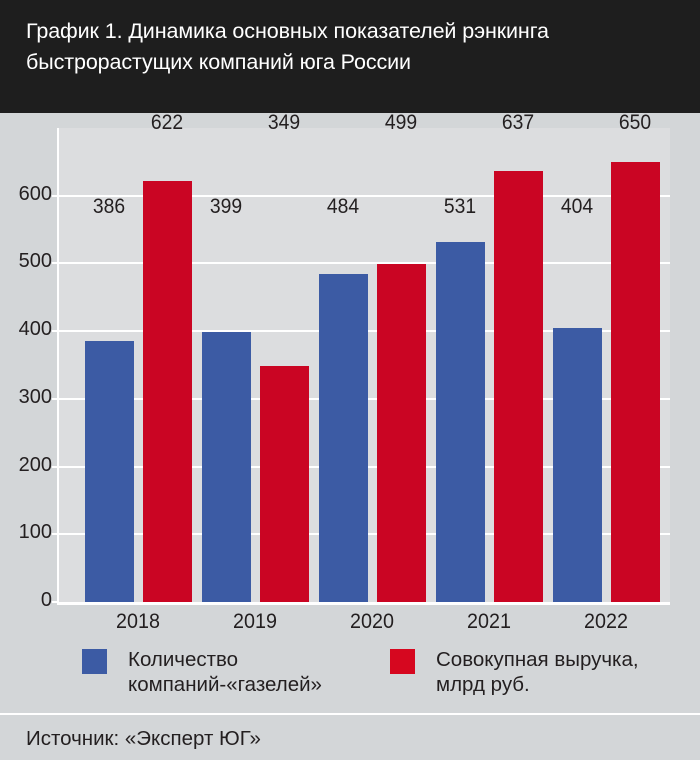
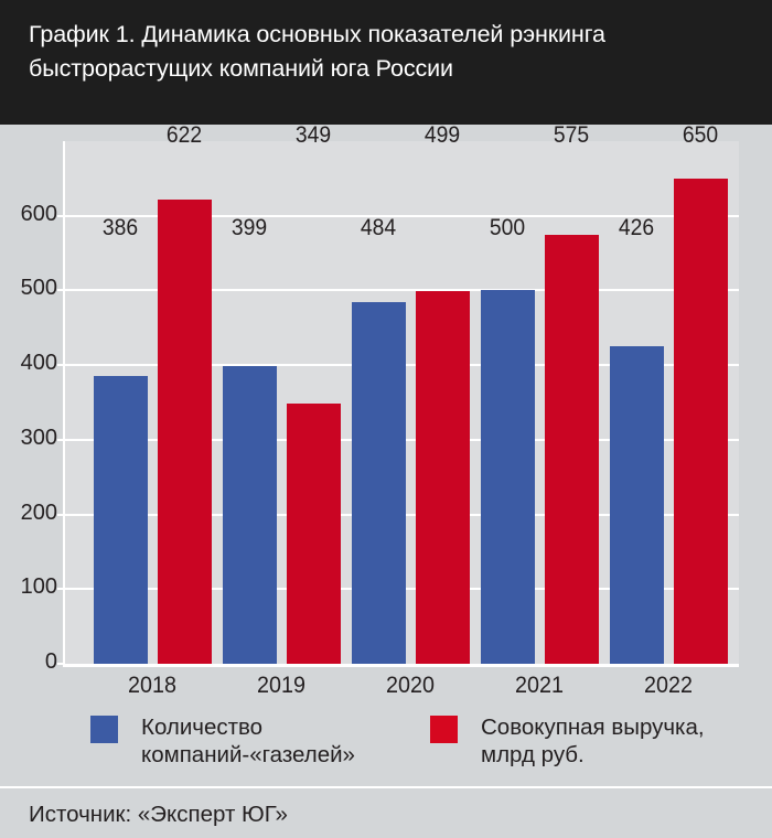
Количество компаний-«газелей»/2021: 531 -> 500
Совокупная выручка, млрд руб./2021: 637 -> 575
Количество компаний-«газелей»/2022: 404 -> 426
